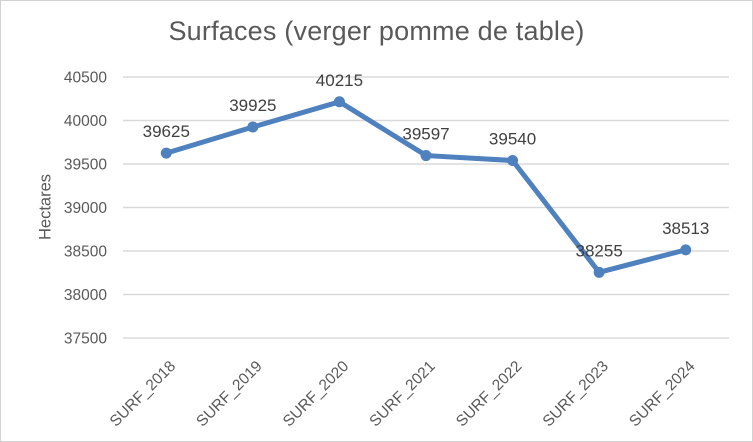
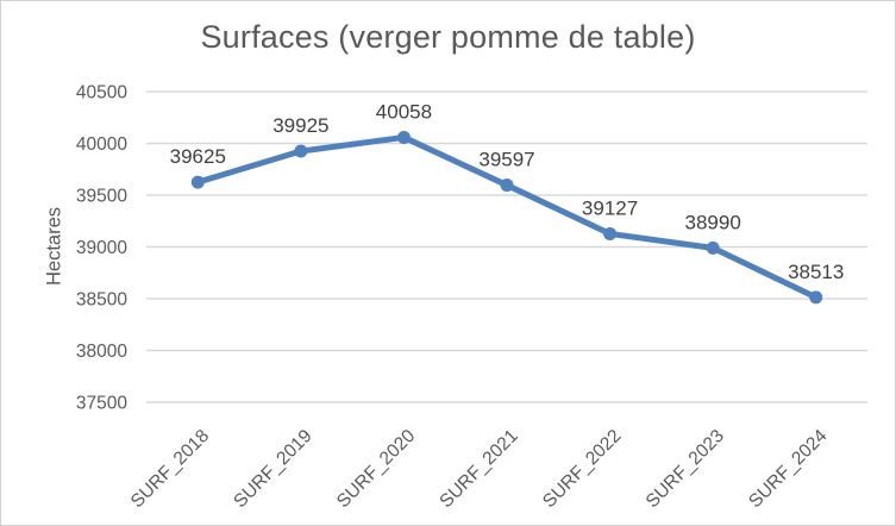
SURF_2020: 40215 -> 40058
SURF_2022: 39540 -> 39127
SURF_2023: 38255 -> 38990
